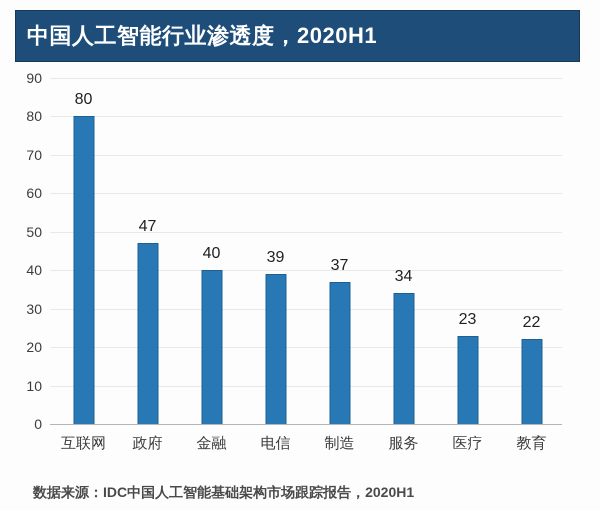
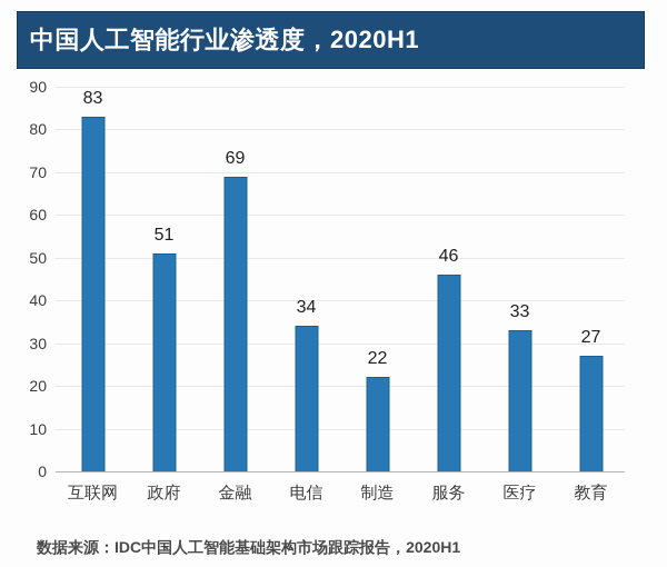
互联网: 80 -> 83
政府: 47 -> 51
金融: 40 -> 69
电信: 39 -> 34
制造: 37 -> 22
服务: 34 -> 46
医疗: 23 -> 33
教育: 22 -> 27
